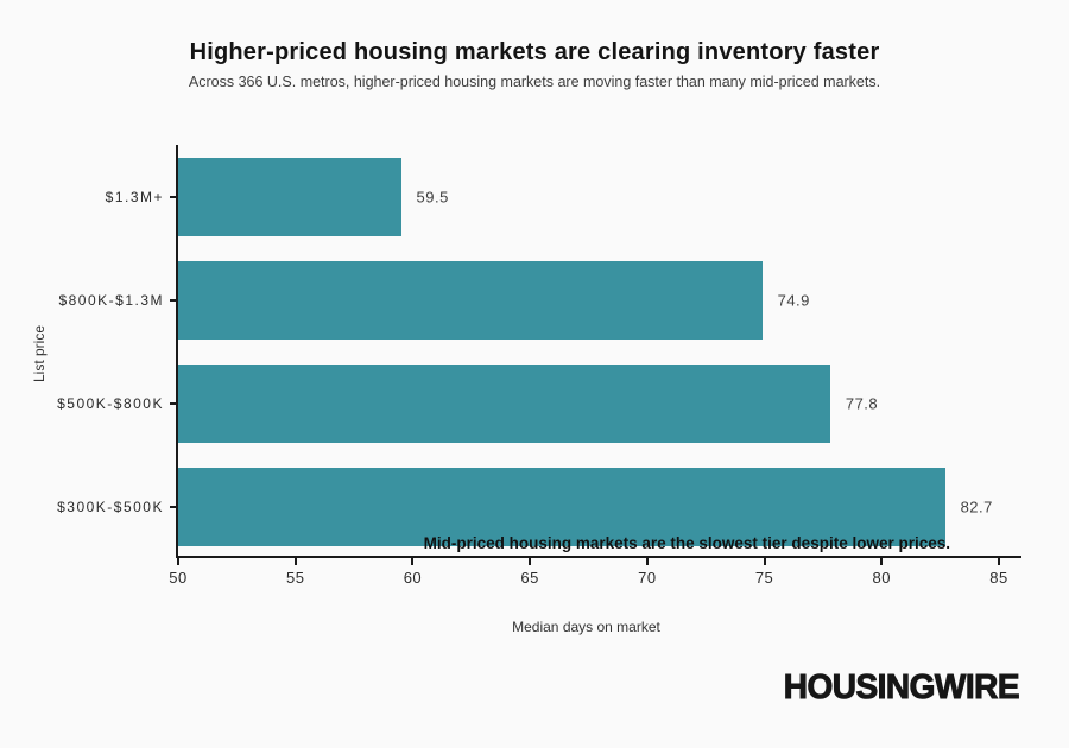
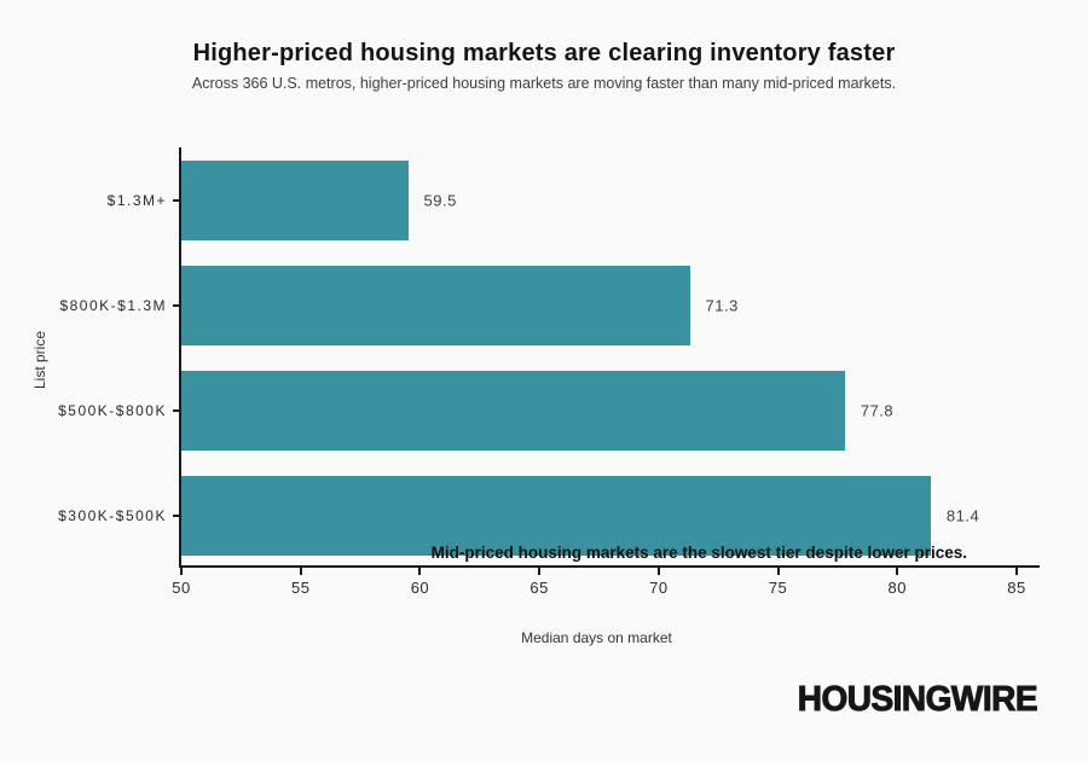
$800K-$1.3M: 74.9 -> 71.3
$300K-$500K: 82.7 -> 81.4
